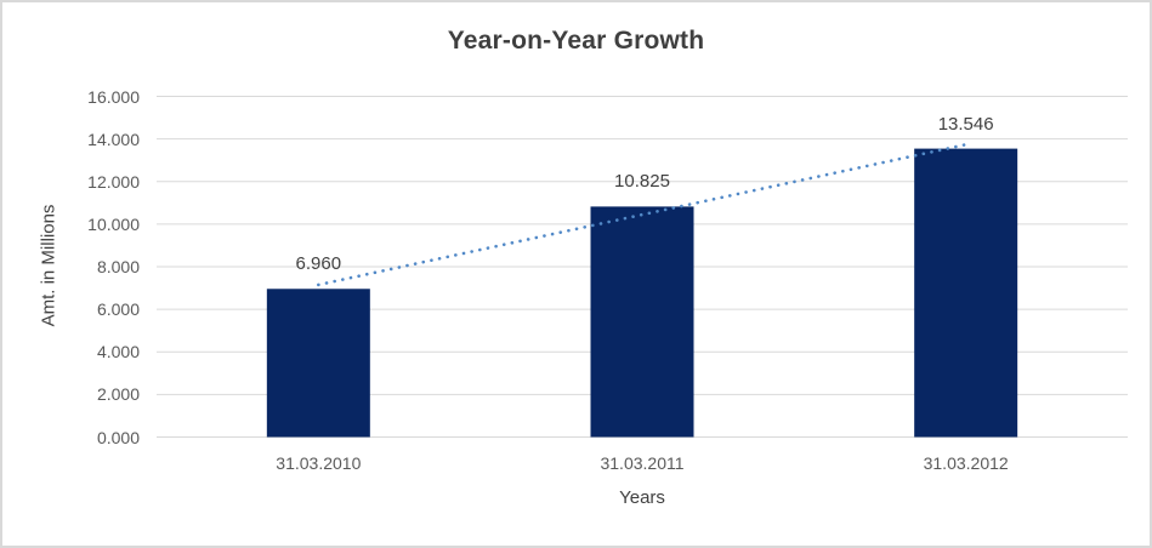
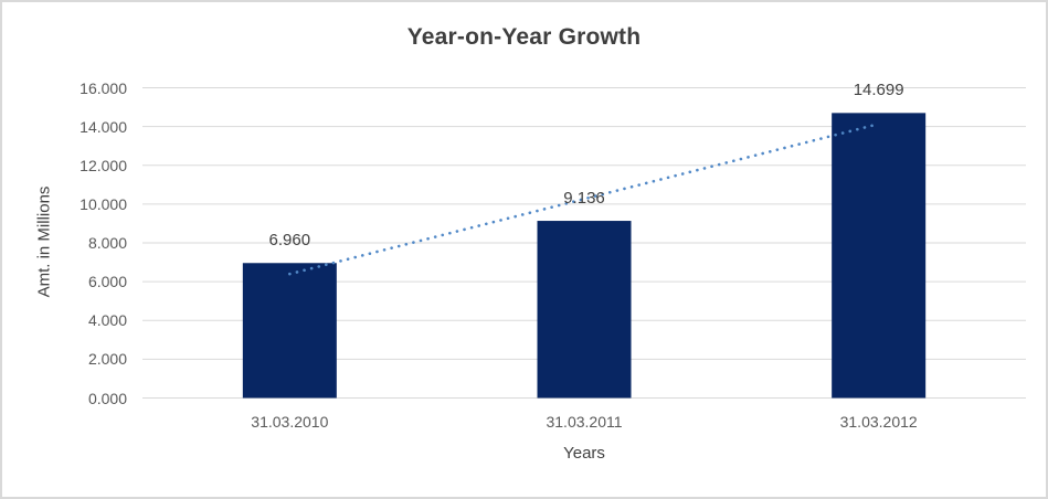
31.03.2011: 10.825 -> 9.136
31.03.2012: 13.546 -> 14.699
